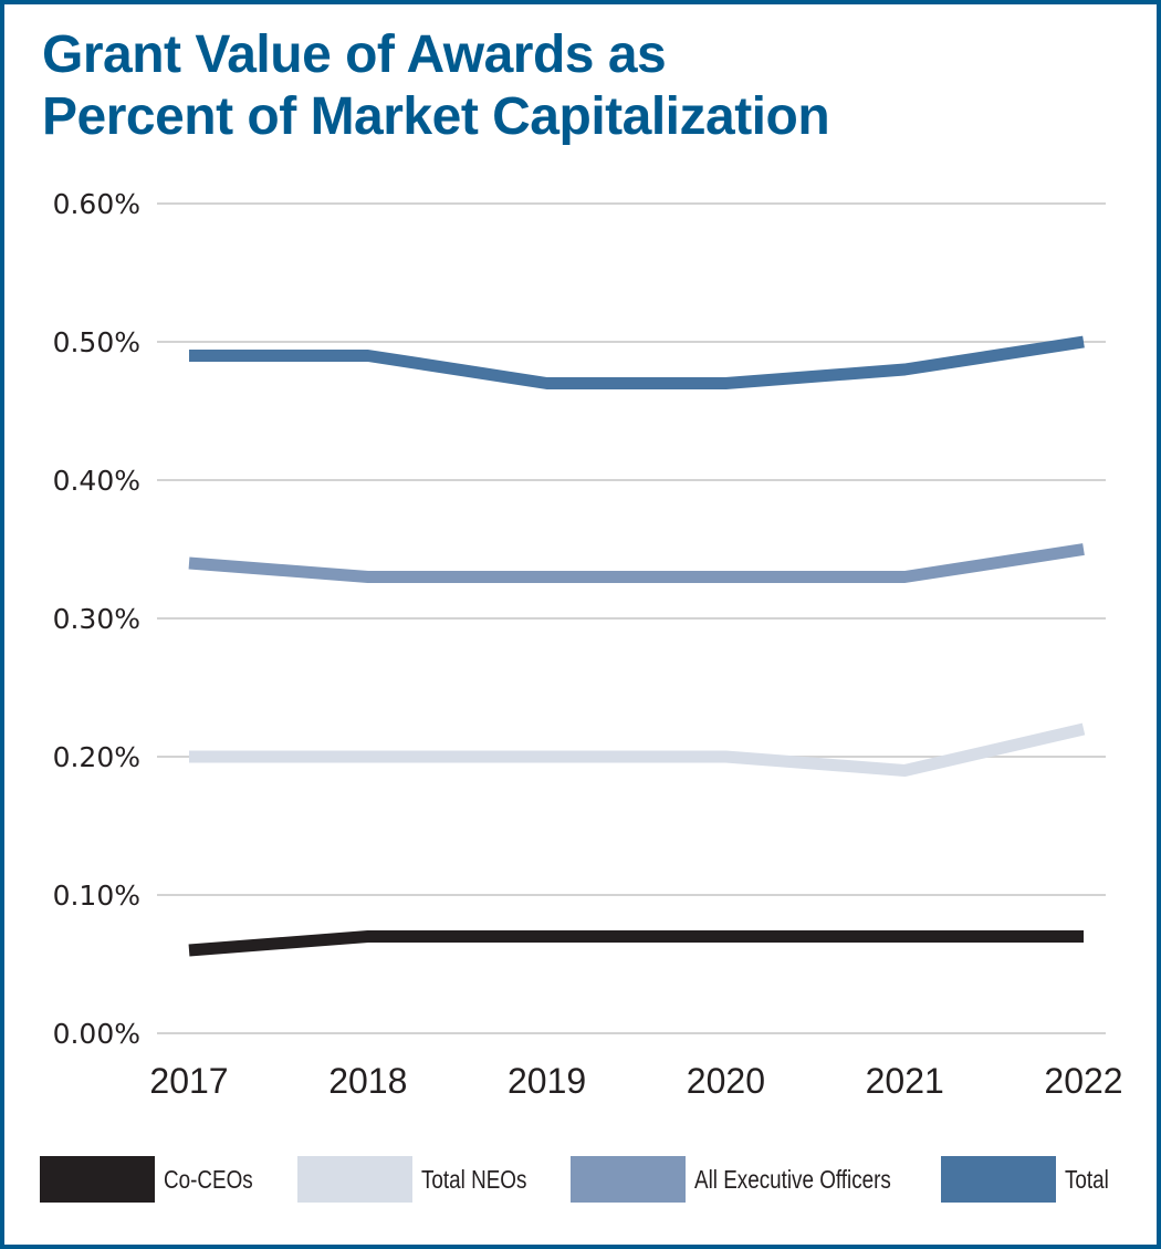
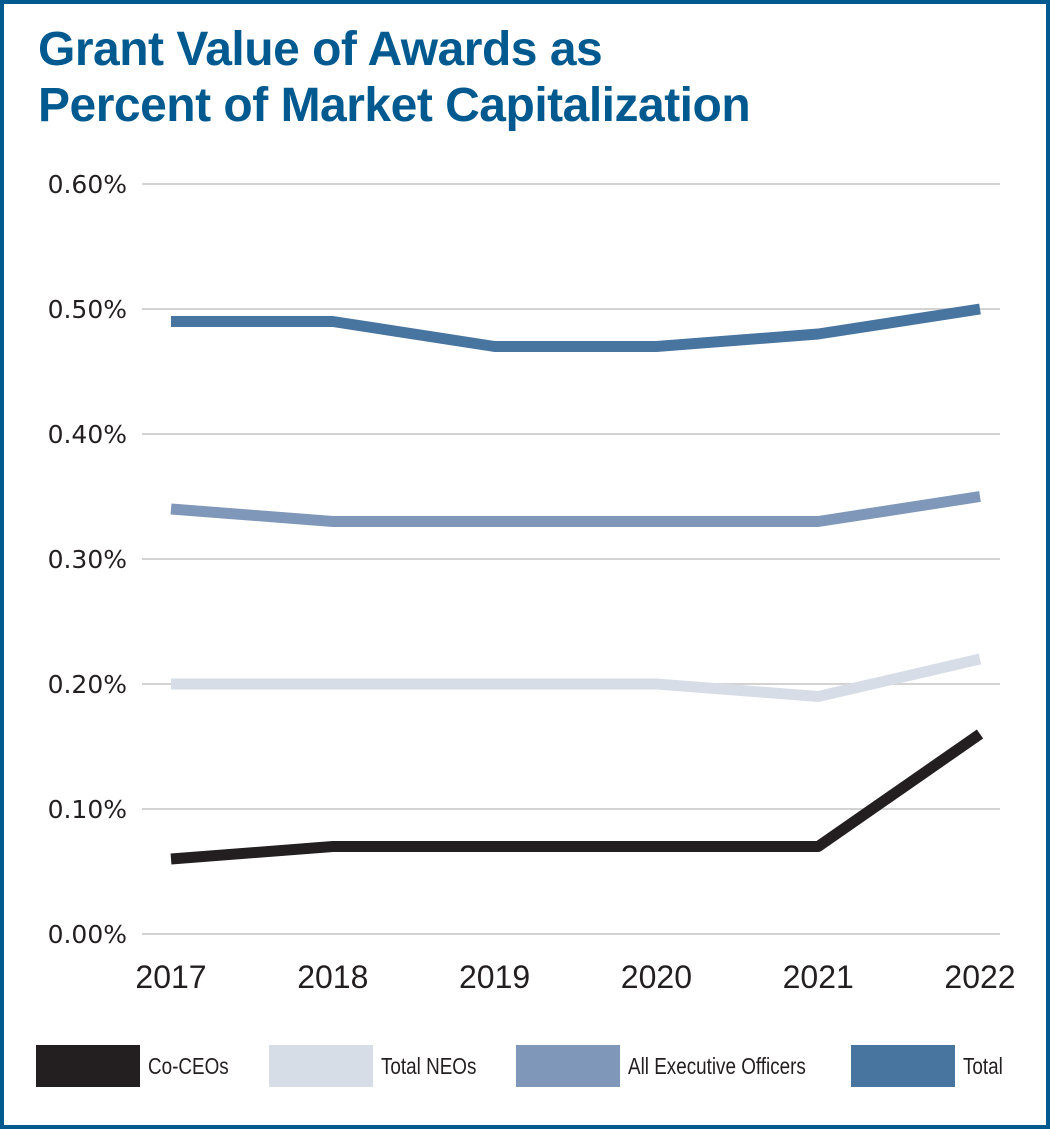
Co-CEOs/2022: 0.07% -> 0.16%
